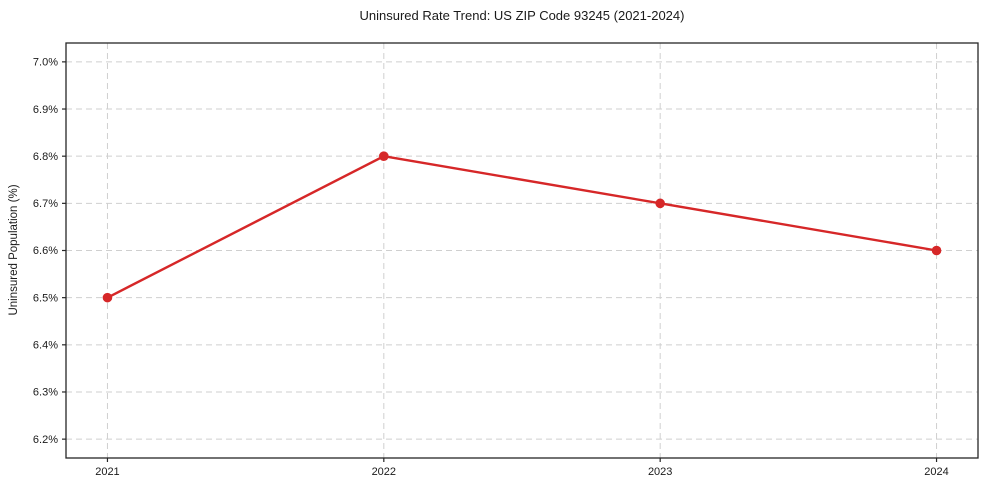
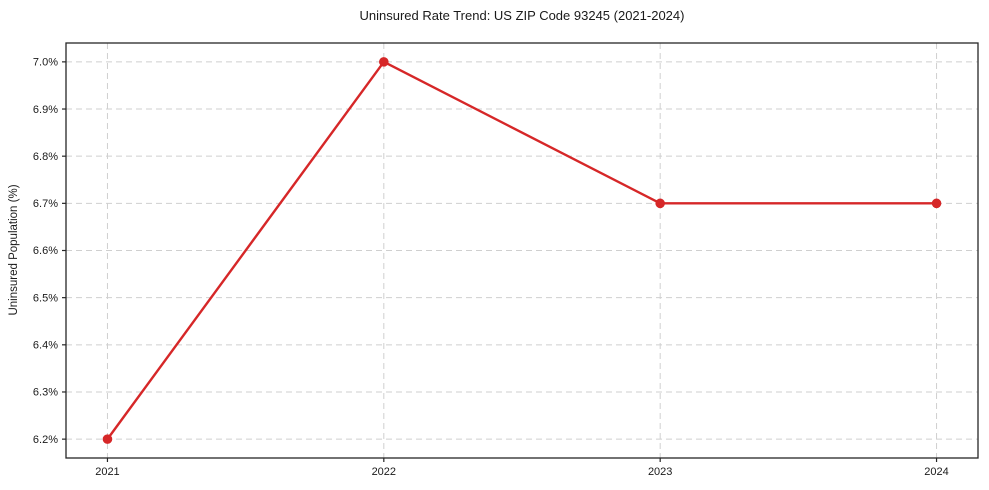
2021: 6.5% -> 6.2%
2022: 6.8% -> 7.0%
2024: 6.6% -> 6.7%
